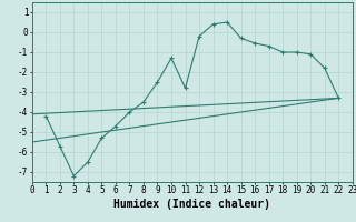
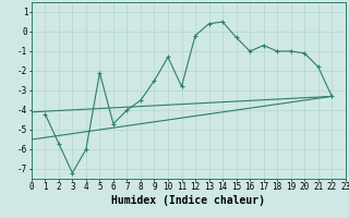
4: -6.5 -> -6.0
5: -5.3 -> -2.1
16: -0.6 -> -1.0
